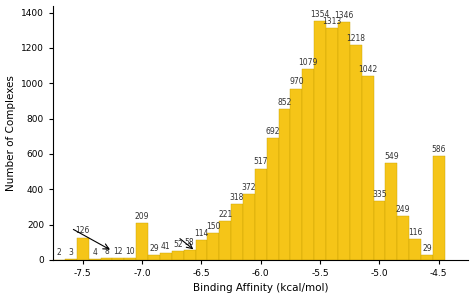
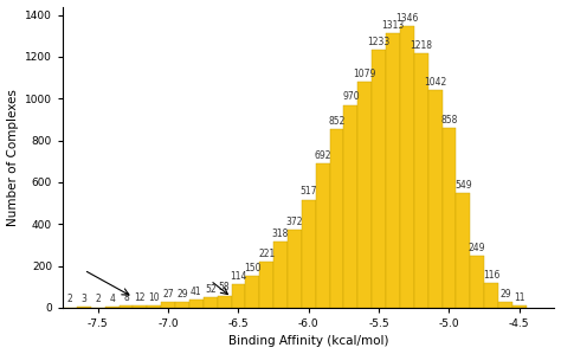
-7.5: 126 -> 2
-7.0: 209 -> 27
-5.5: 1354 -> 1233
-5.0: 335 -> 858
-4.5: 586 -> 11
